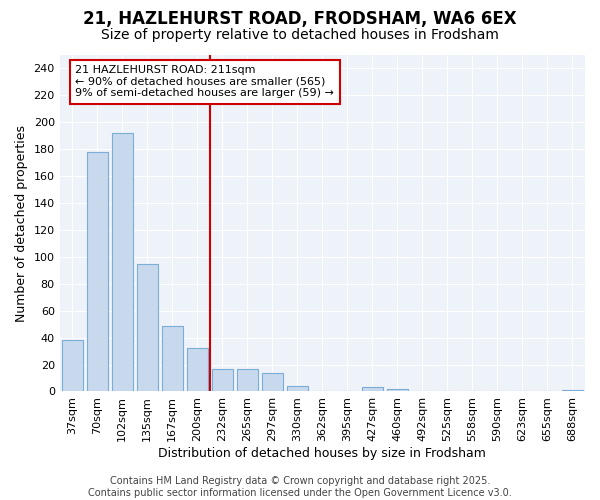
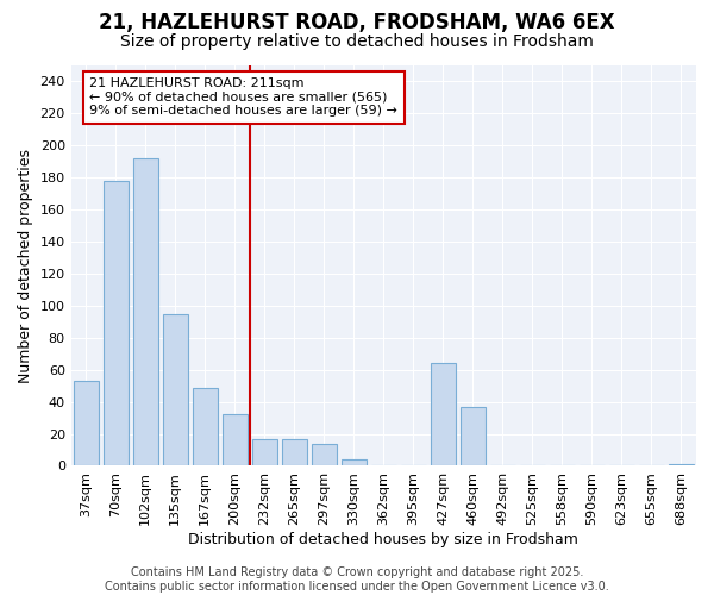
37sqm: 38 -> 53
427sqm: 3 -> 64
460sqm: 2 -> 37
